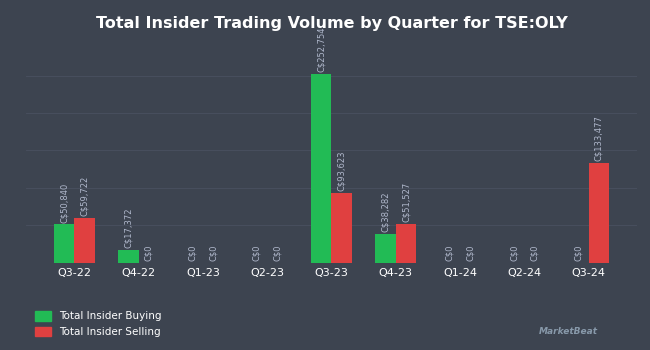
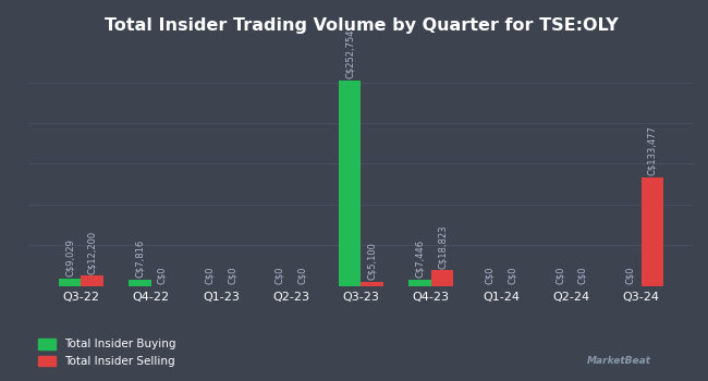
Total Insider Buying/Q3-22: C$50,840 -> C$9,029
Total Insider Selling/Q3-22: C$59,722 -> C$12,200
Total Insider Buying/Q4-22: C$17,372 -> C$7,816
Total Insider Selling/Q3-23: C$93,623 -> C$5,100
Total Insider Buying/Q4-23: C$38,282 -> C$7,446
Total Insider Selling/Q4-23: C$51,527 -> C$18,823
